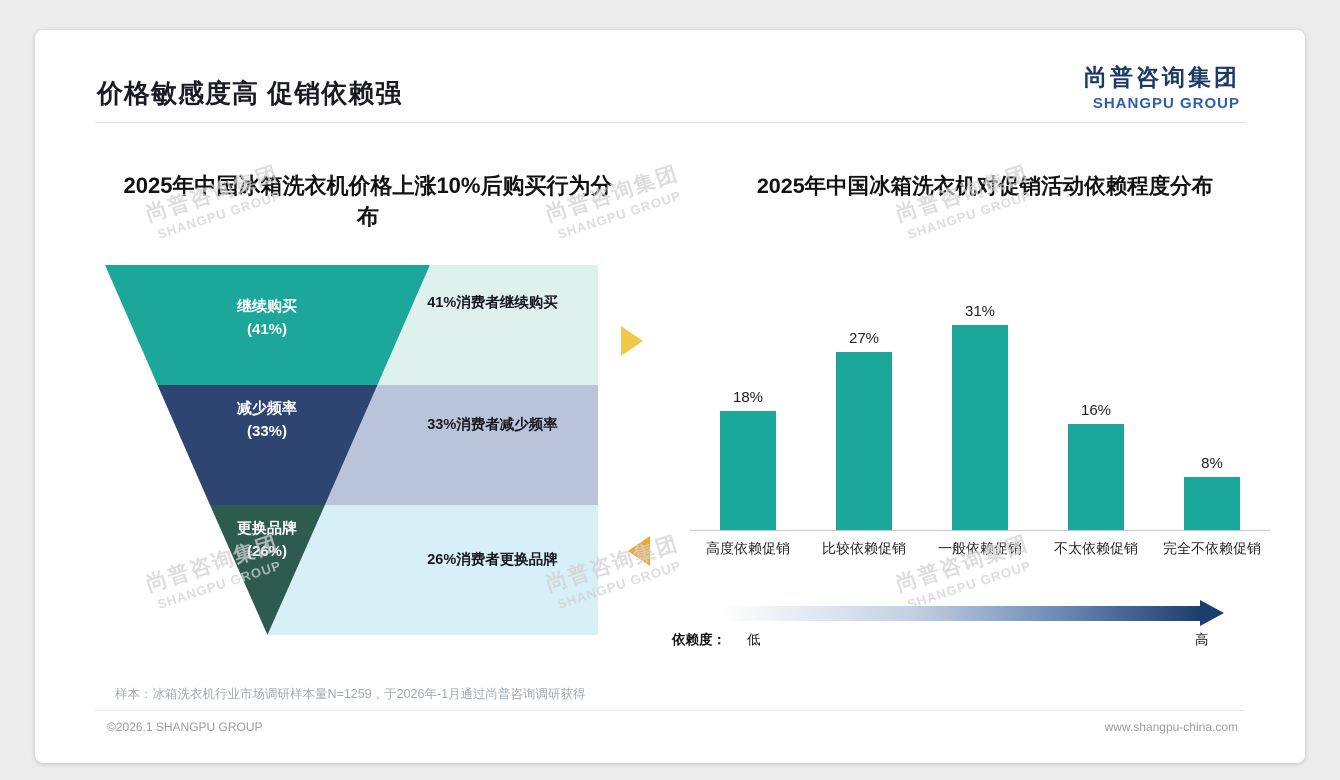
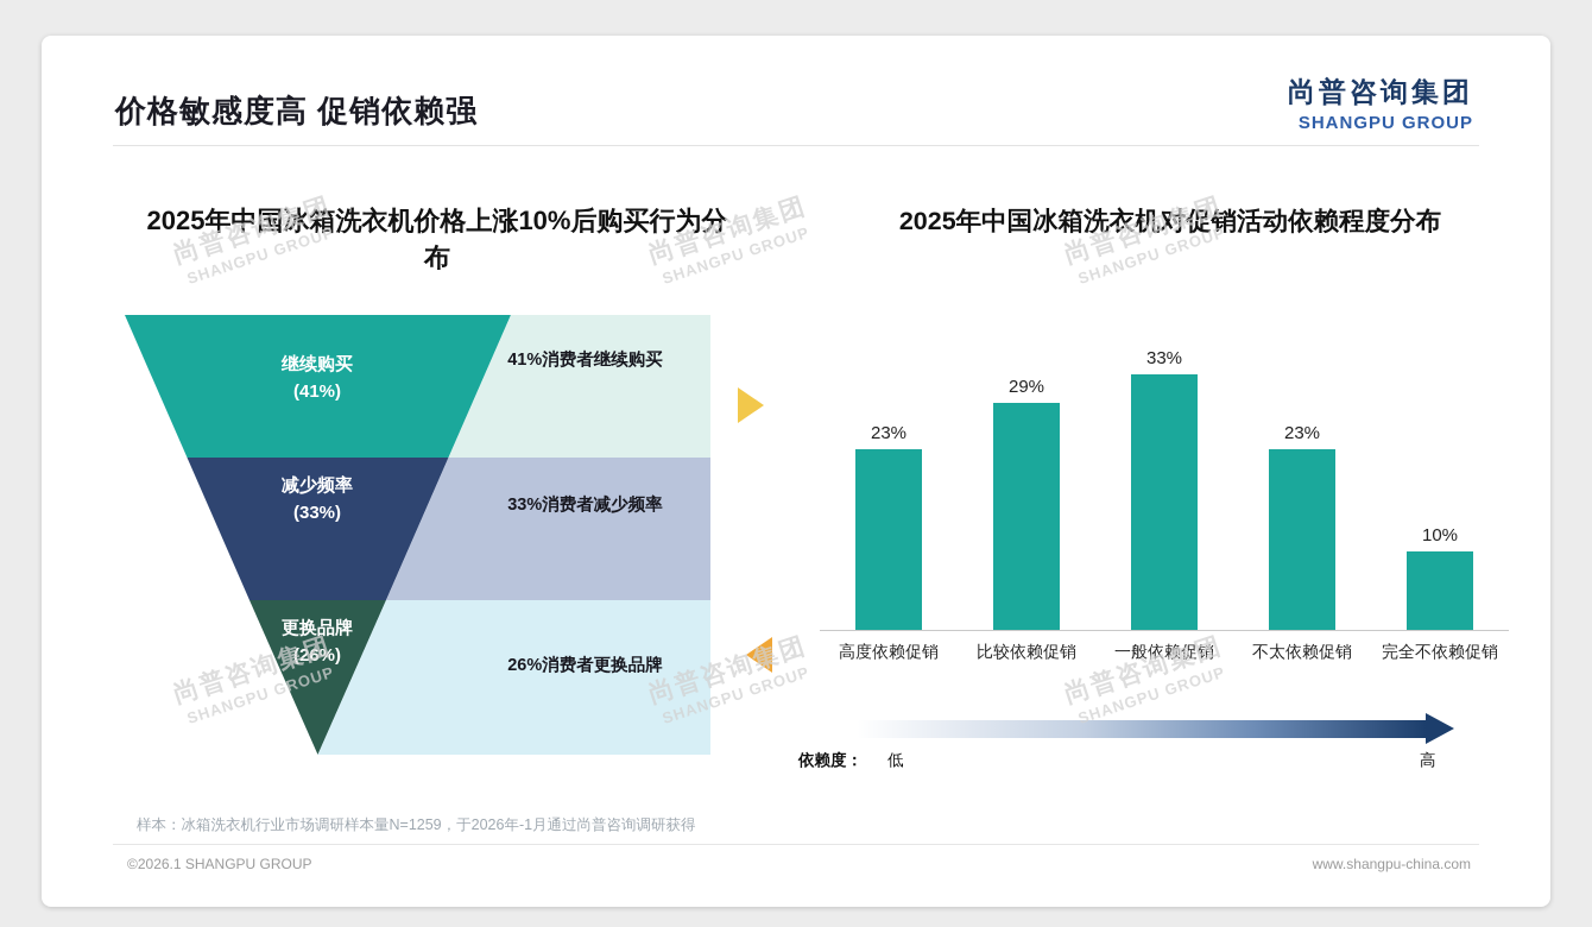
2025年中国冰箱洗衣机对促销活动依赖程度分布/高度依赖促销: 18% -> 23%
2025年中国冰箱洗衣机对促销活动依赖程度分布/比较依赖促销: 27% -> 29%
2025年中国冰箱洗衣机对促销活动依赖程度分布/一般依赖促销: 31% -> 33%
2025年中国冰箱洗衣机对促销活动依赖程度分布/不太依赖促销: 16% -> 23%
2025年中国冰箱洗衣机对促销活动依赖程度分布/完全不依赖促销: 8% -> 10%
